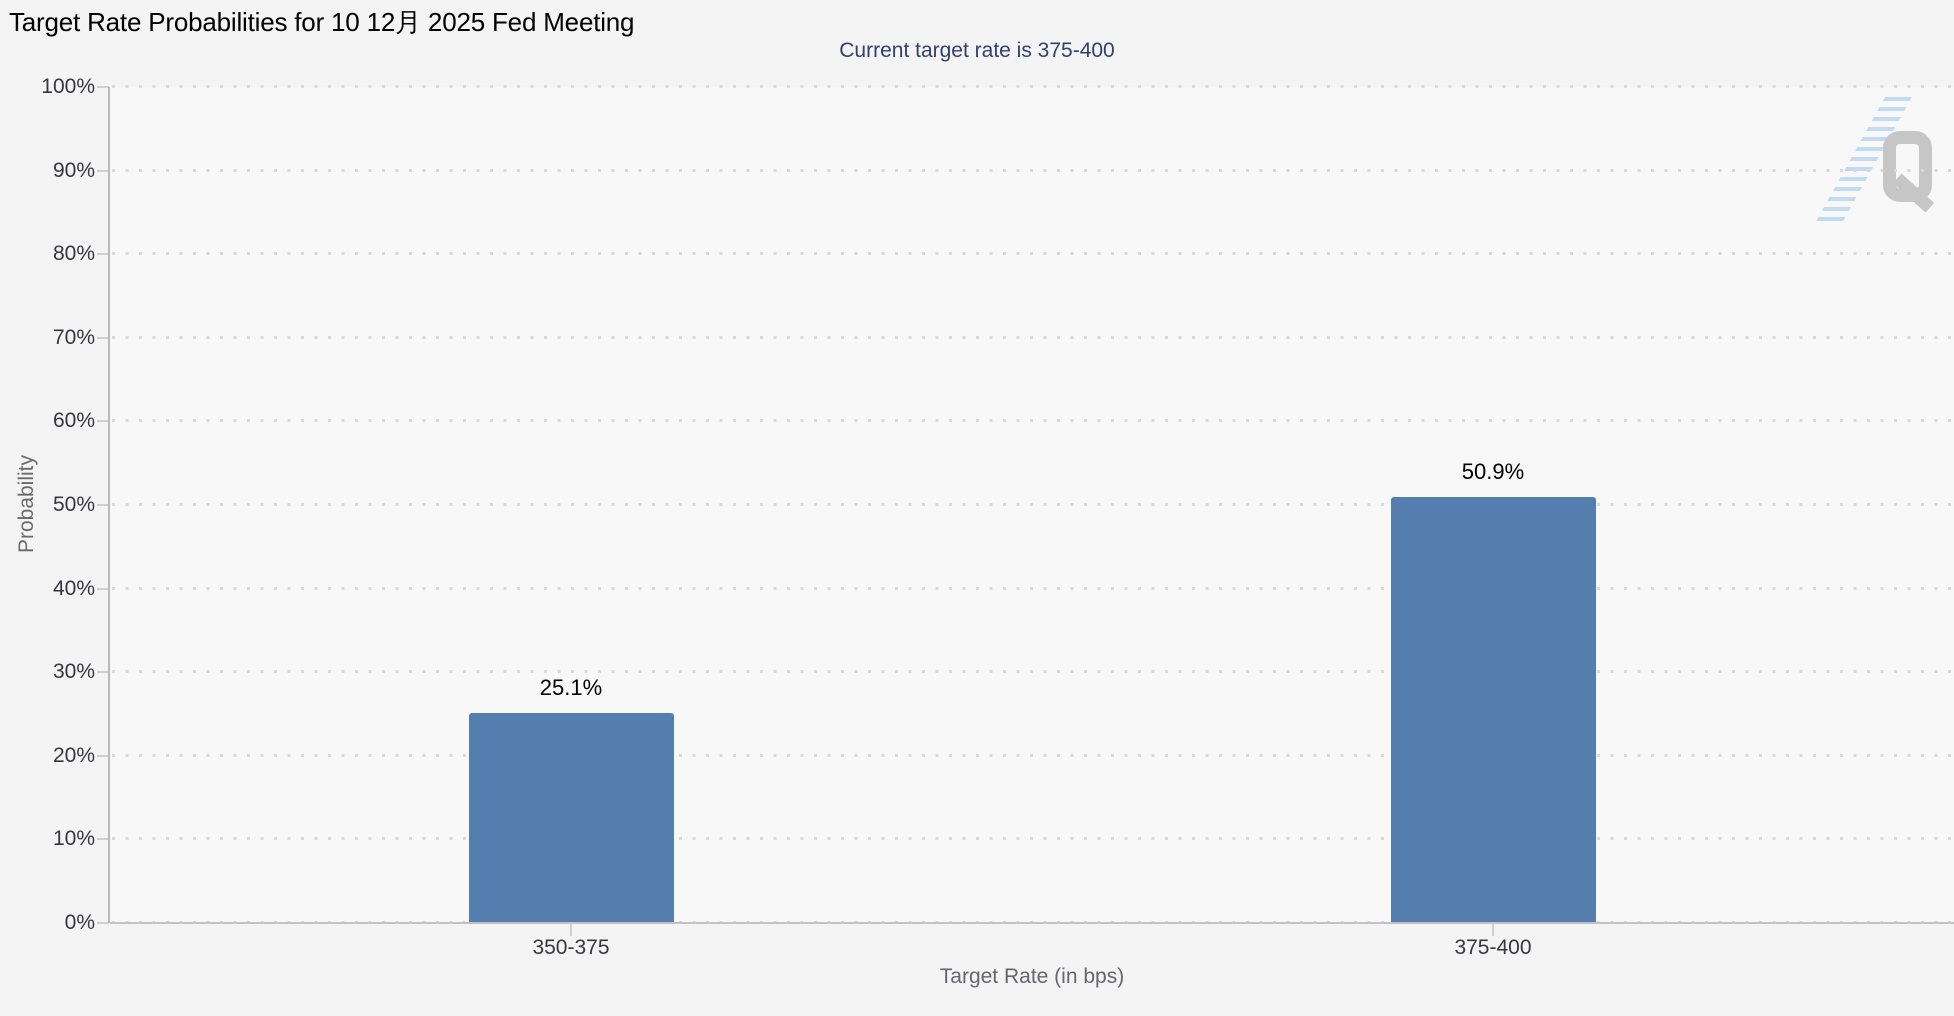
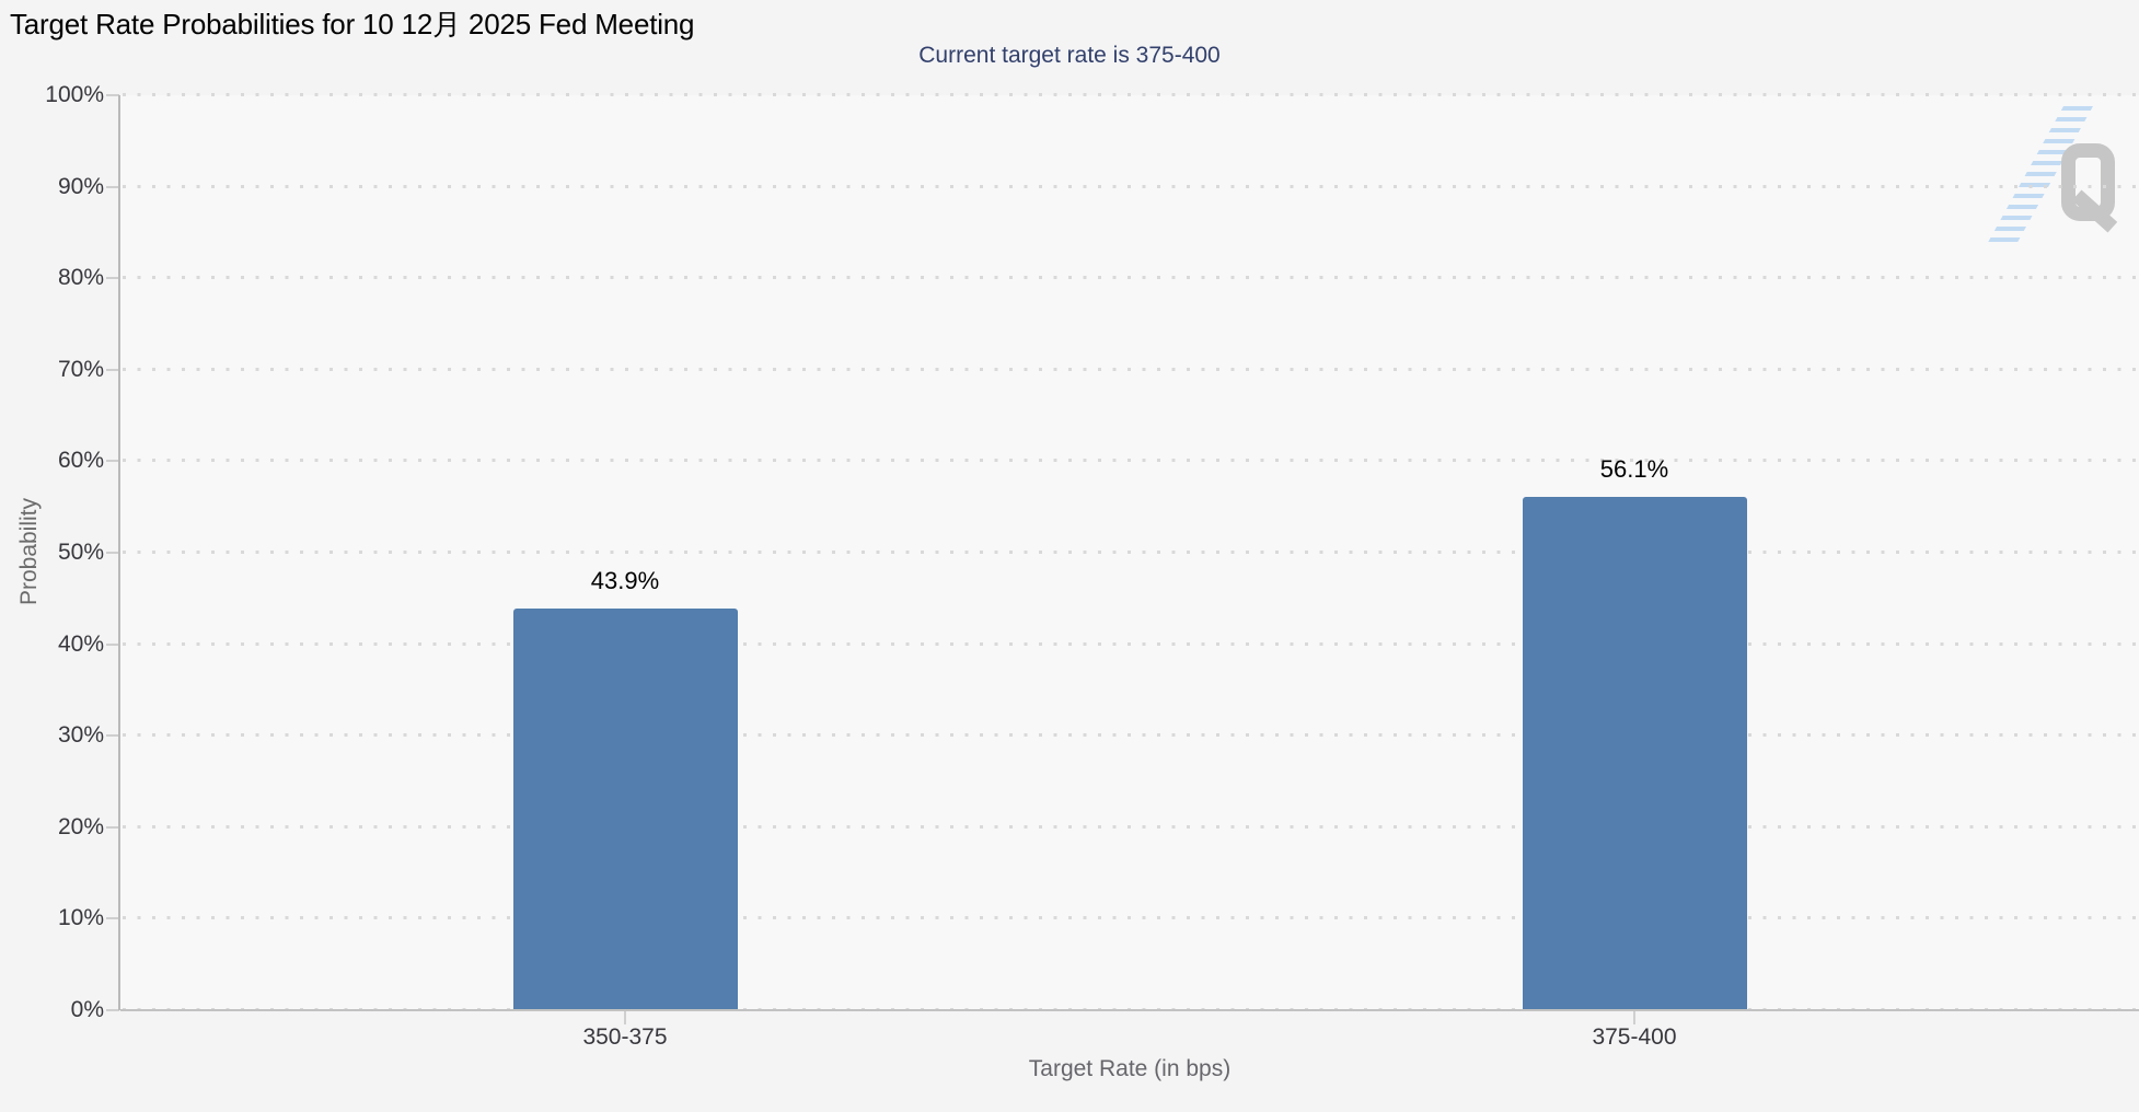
350-375: 25.1% -> 43.9%
375-400: 50.9% -> 56.1%
